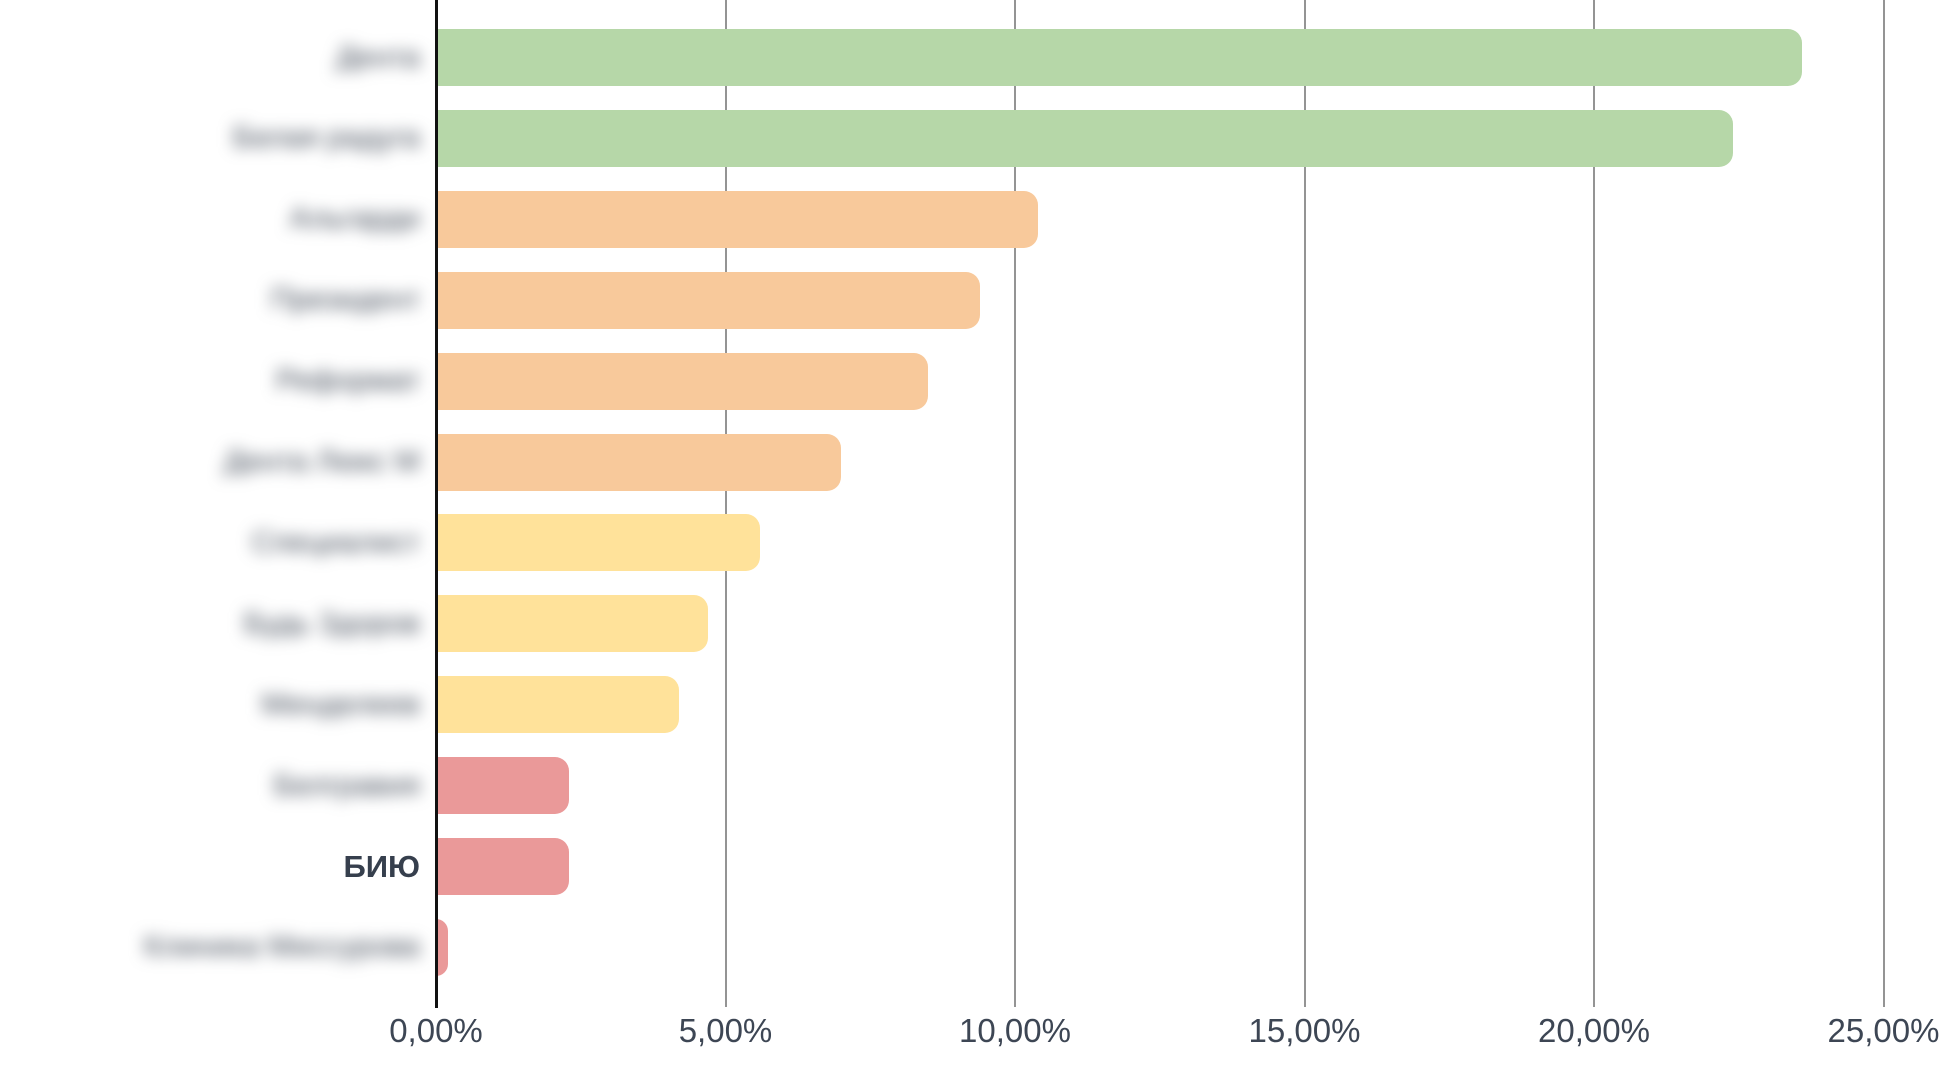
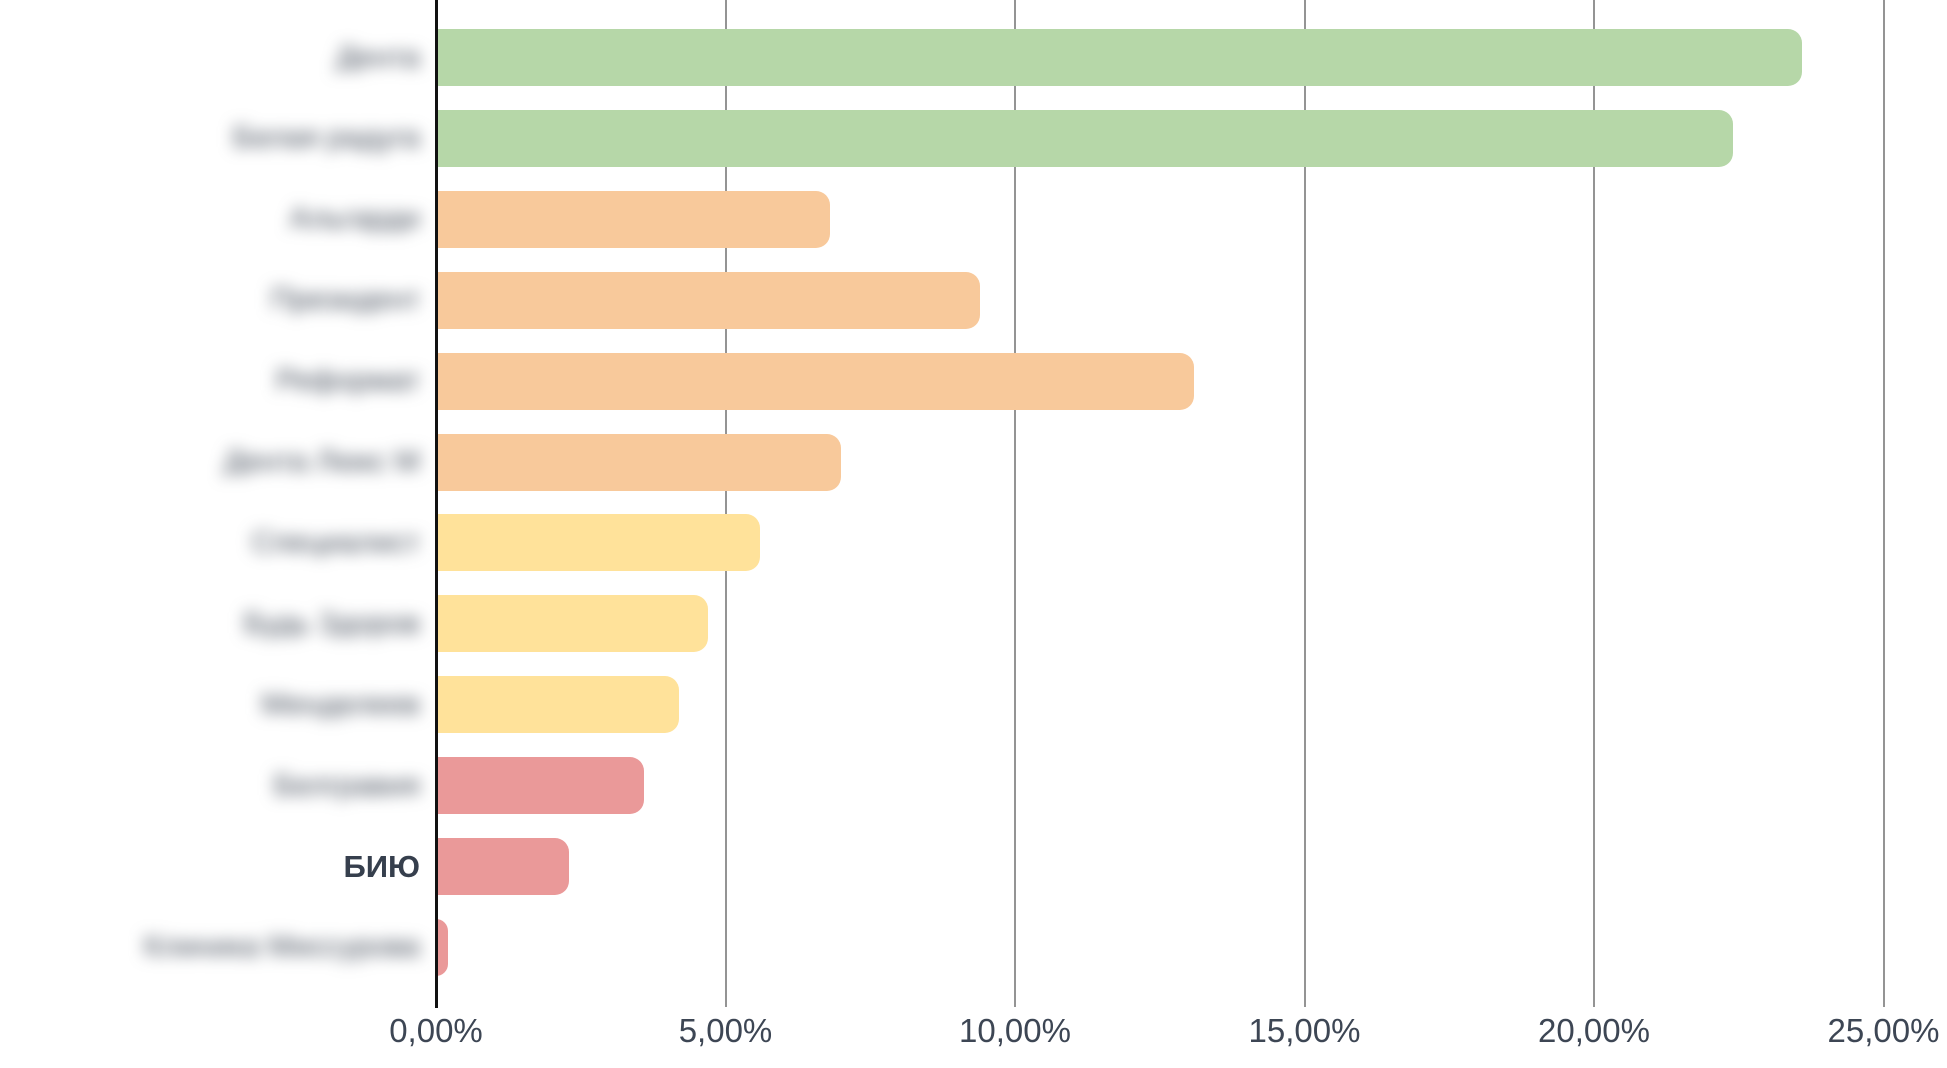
Альгарди: 10,4% -> 6,8%
Реформат: 8,5% -> 13,1%
Белгравия: 2,3% -> 3,6%
